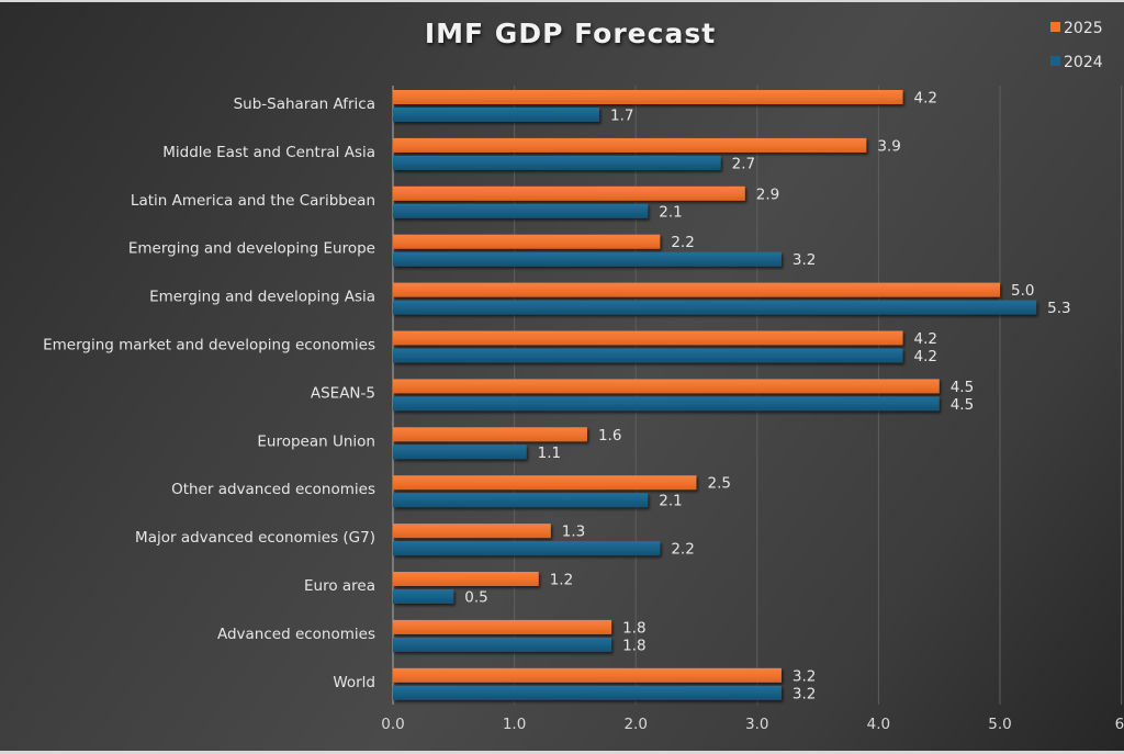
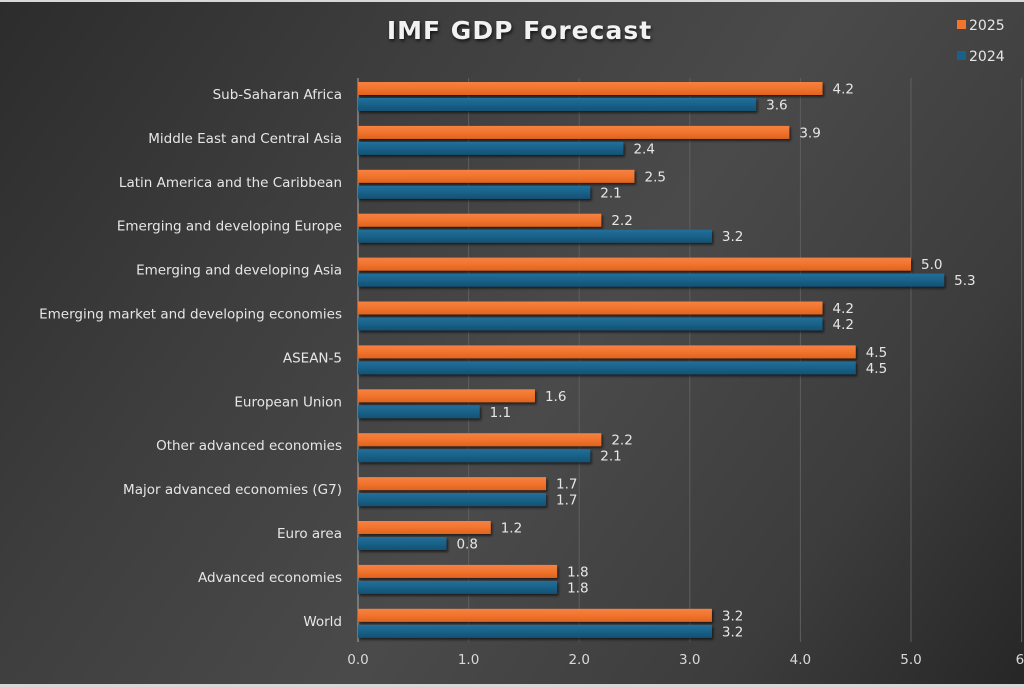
2024/Sub-Saharan Africa: 1.7 -> 3.6
2024/Middle East and Central Asia: 2.7 -> 2.4
2025/Latin America and the Caribbean: 2.9 -> 2.5
2025/Other advanced economies: 2.5 -> 2.2
2025/Major advanced economies (G7): 1.3 -> 1.7
2024/Major advanced economies (G7): 2.2 -> 1.7
2024/Euro area: 0.5 -> 0.8
